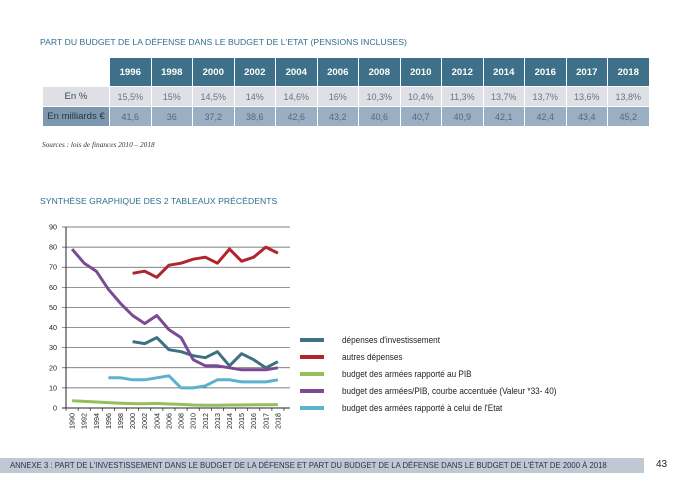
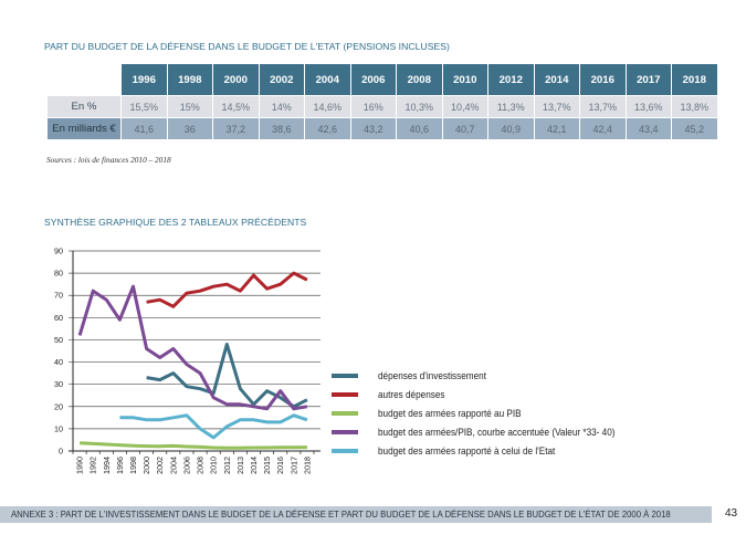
budget des armées/PIB, courbe accentuée (Valeur *33- 40)/1990: 79 -> 52
budget des armées/PIB, courbe accentuée (Valeur *33- 40)/1998: 52 -> 74
budget des armées rapporté à celui de l'Etat/2010: 10 -> 6
dépenses d'investissement/2012: 25 -> 48
budget des armées/PIB, courbe accentuée (Valeur *33- 40)/2016: 19 -> 27
budget des armées rapporté à celui de l'Etat/2017: 13 -> 16
